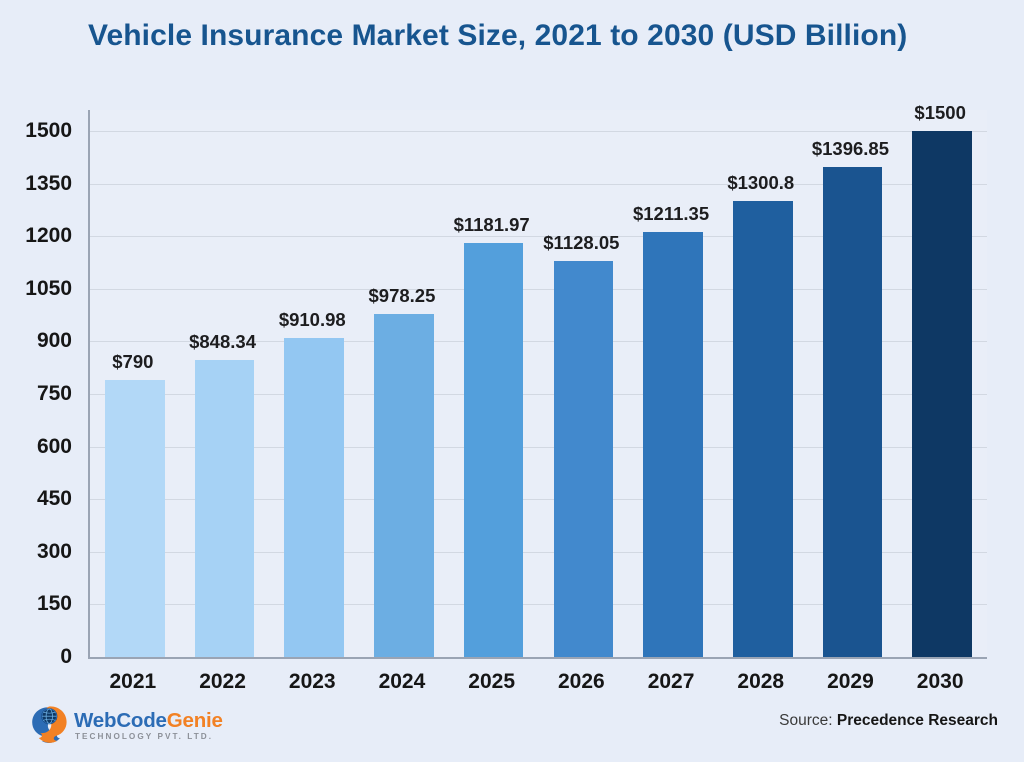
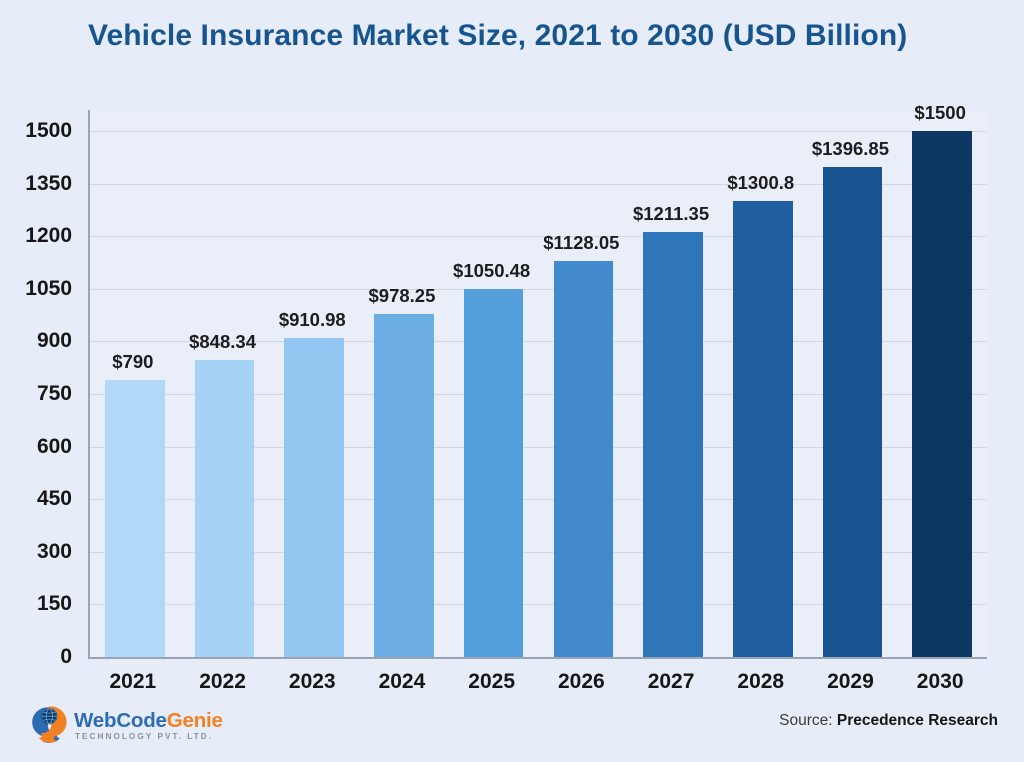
2025: $1181.97 -> $1050.48
